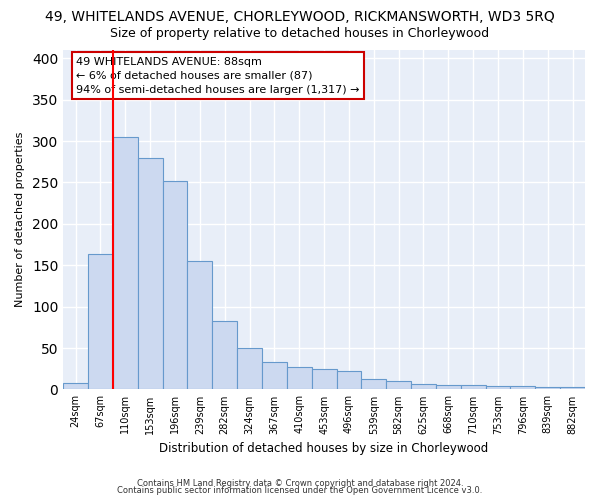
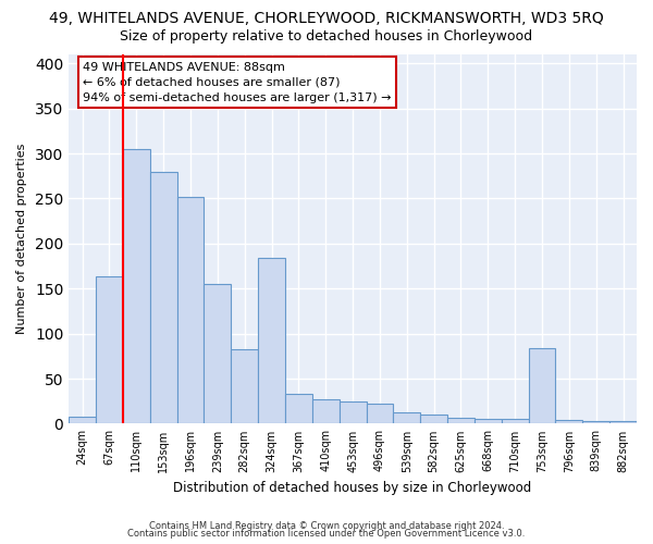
324sqm: 50 -> 184
753sqm: 4 -> 84
